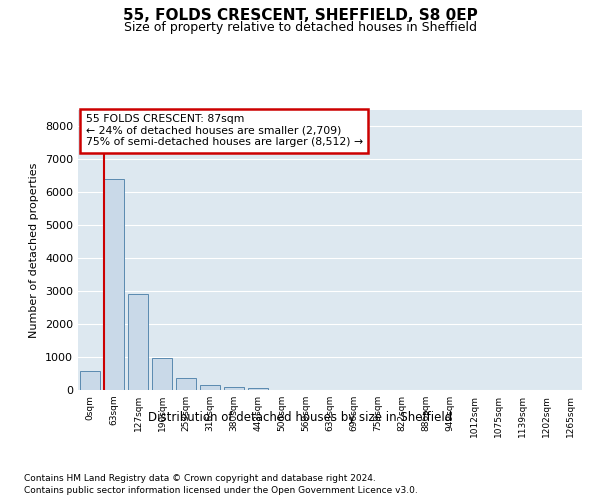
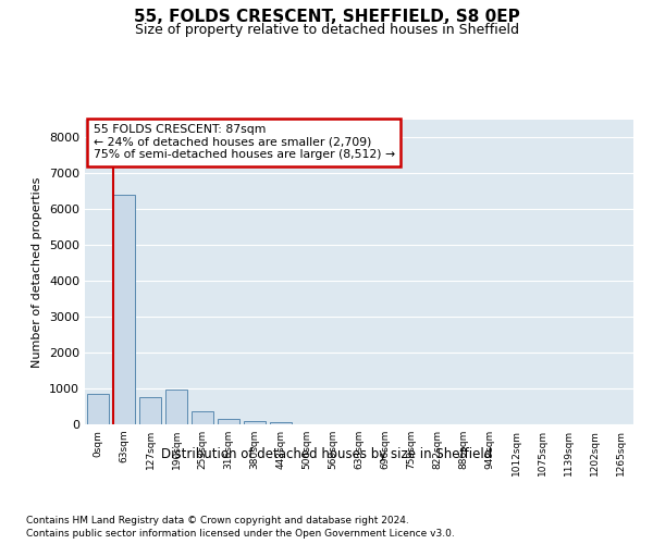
0sqm: 580 -> 850
127sqm: 2900 -> 750
